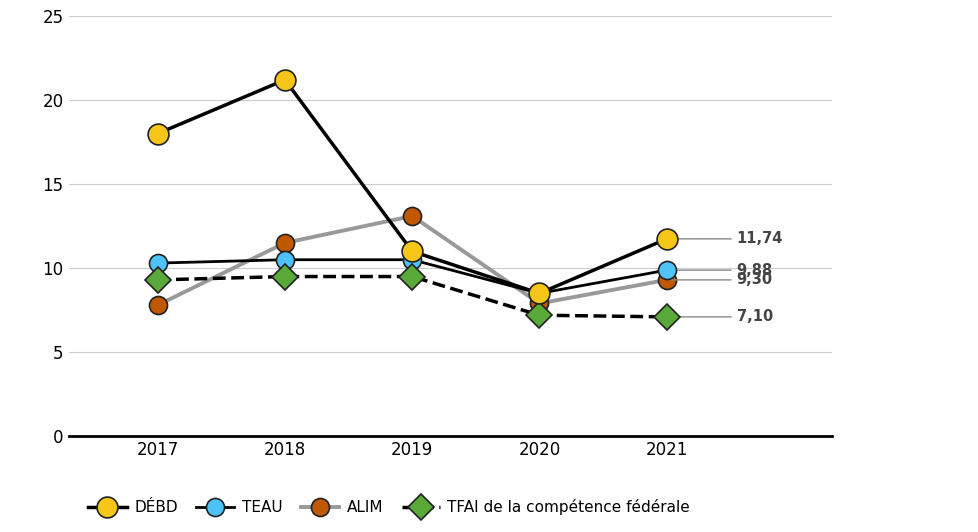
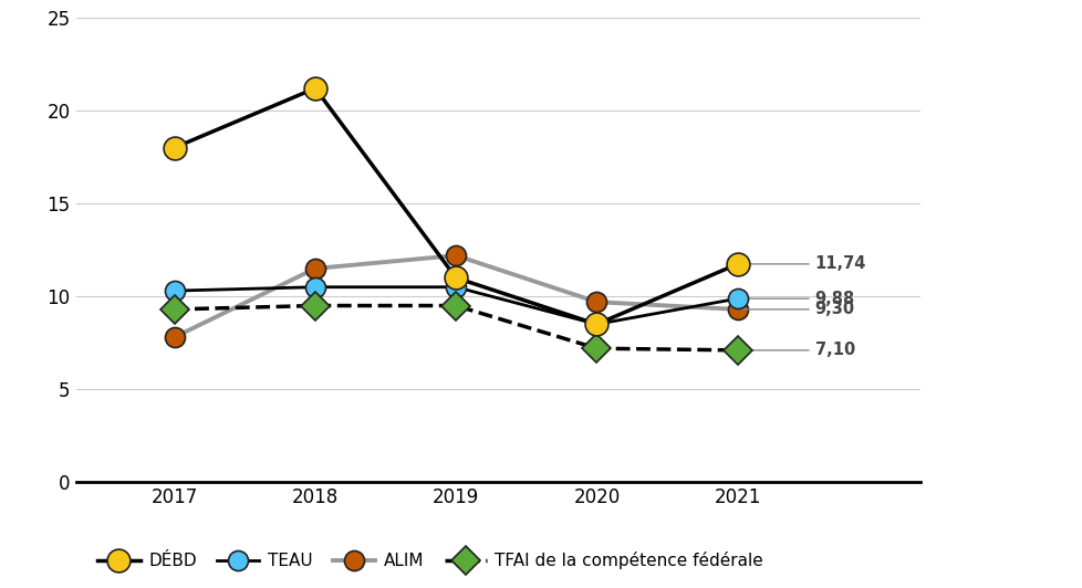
ALIM/2019: 13.1 -> 12.2
ALIM/2020: 7.9 -> 9.7
